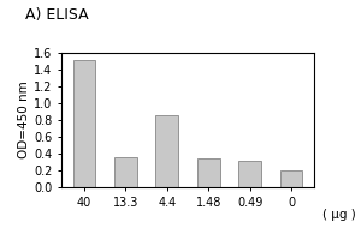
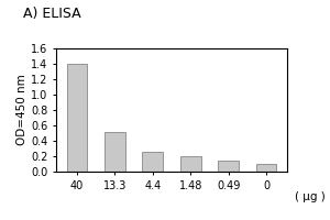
40: 1.52 -> 1.40
13.3: 0.36 -> 0.52
4.4: 0.86 -> 0.26
1.48: 0.34 -> 0.20
0.49: 0.32 -> 0.15
0: 0.20 -> 0.10
